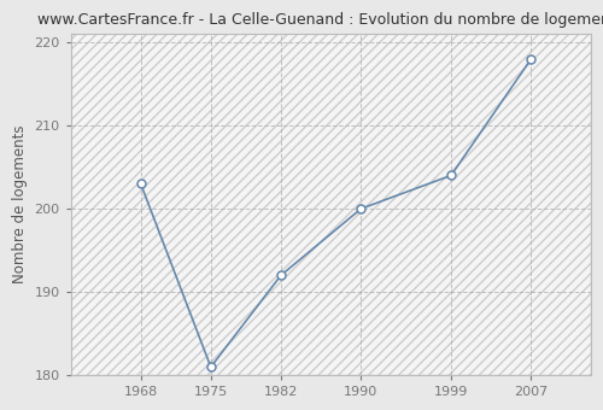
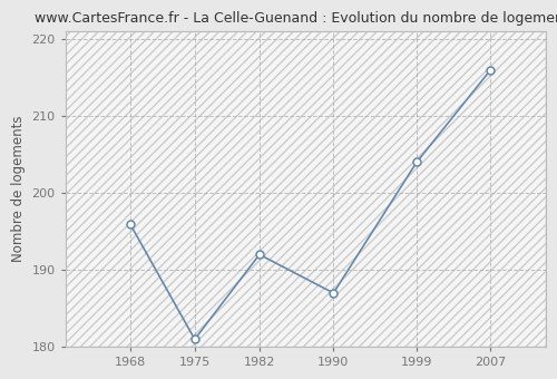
1968: 203 -> 196
1990: 200 -> 187
2007: 218 -> 216
